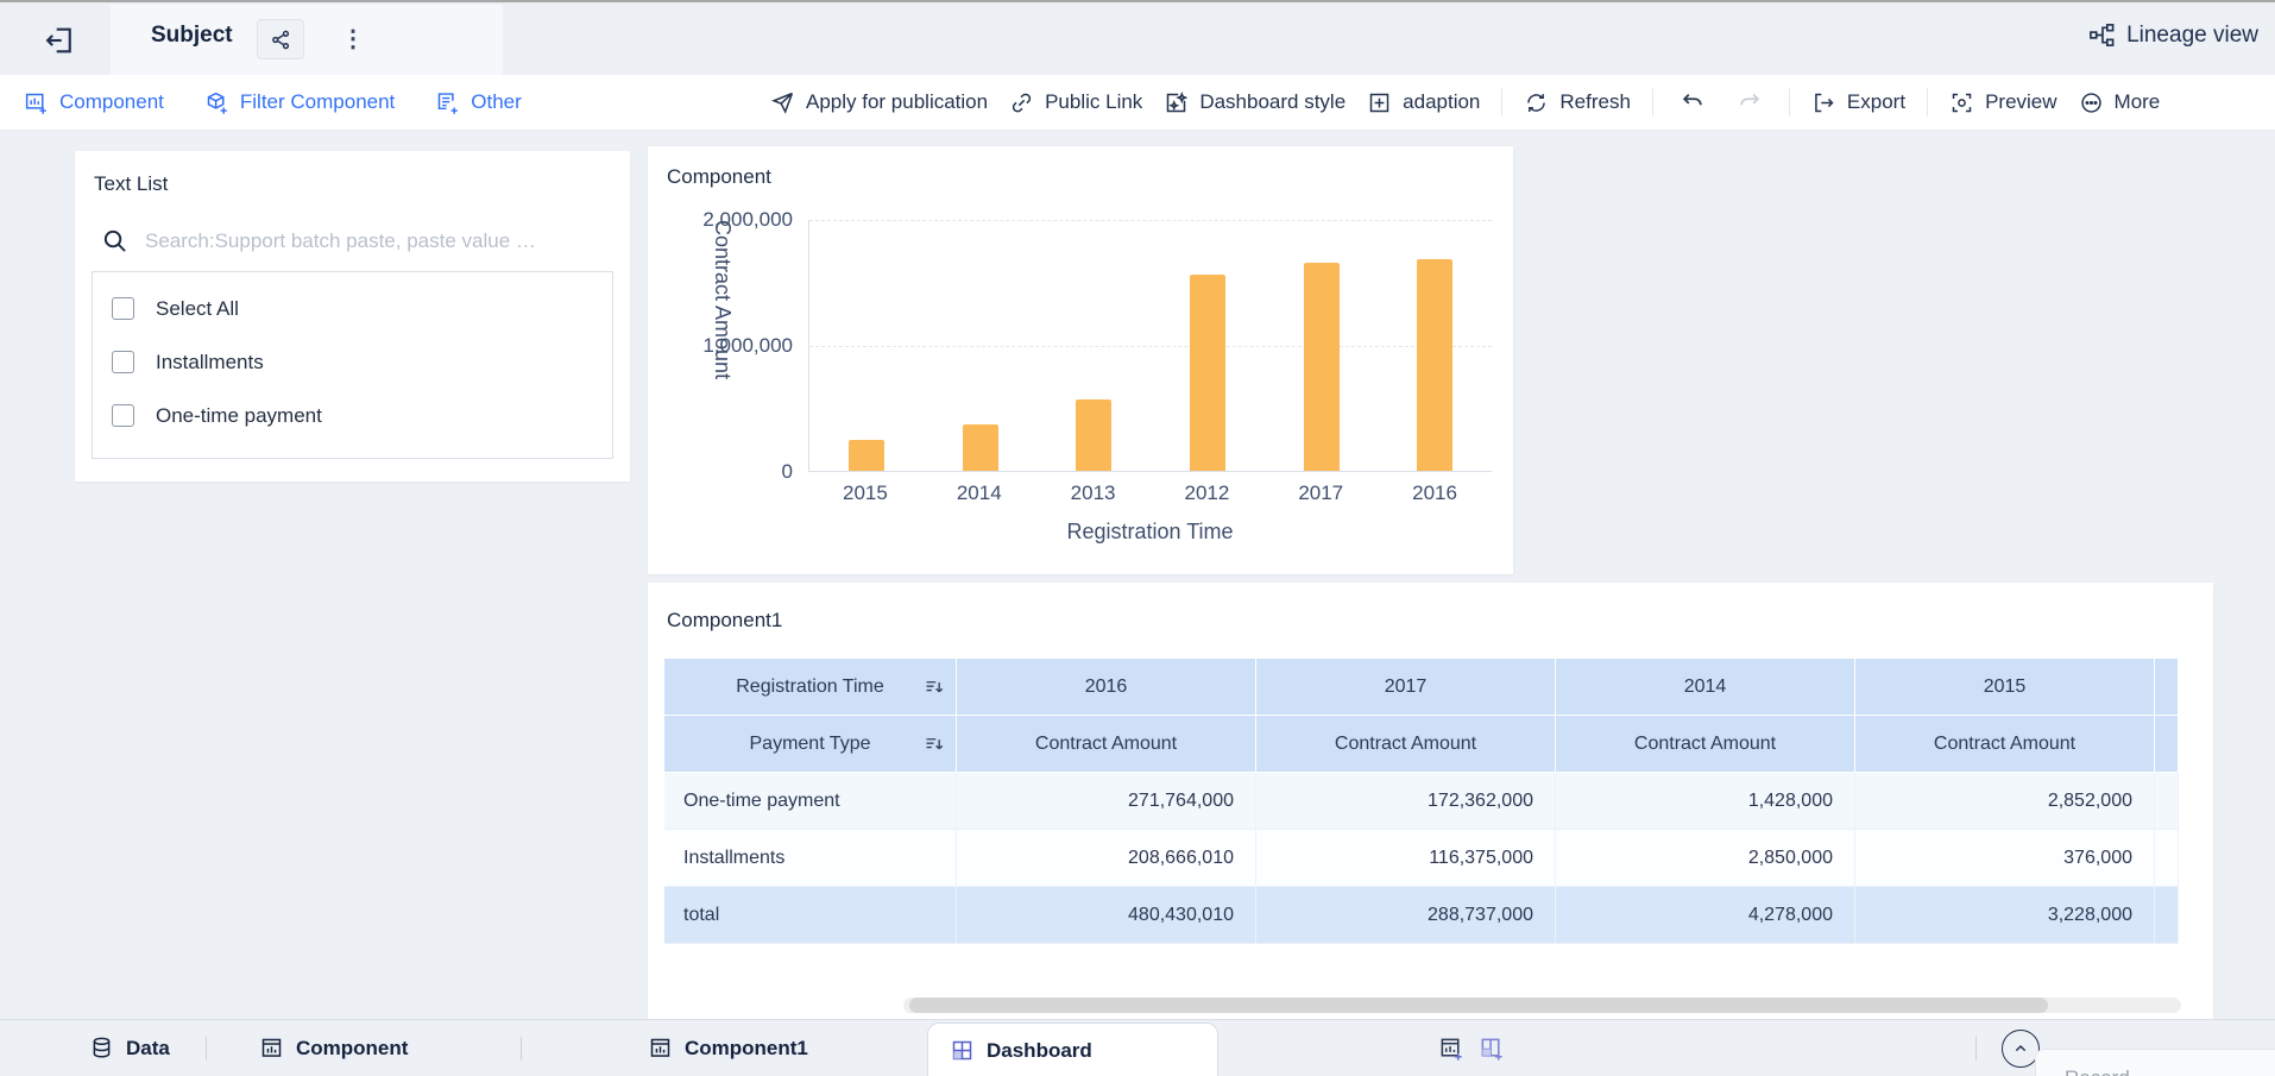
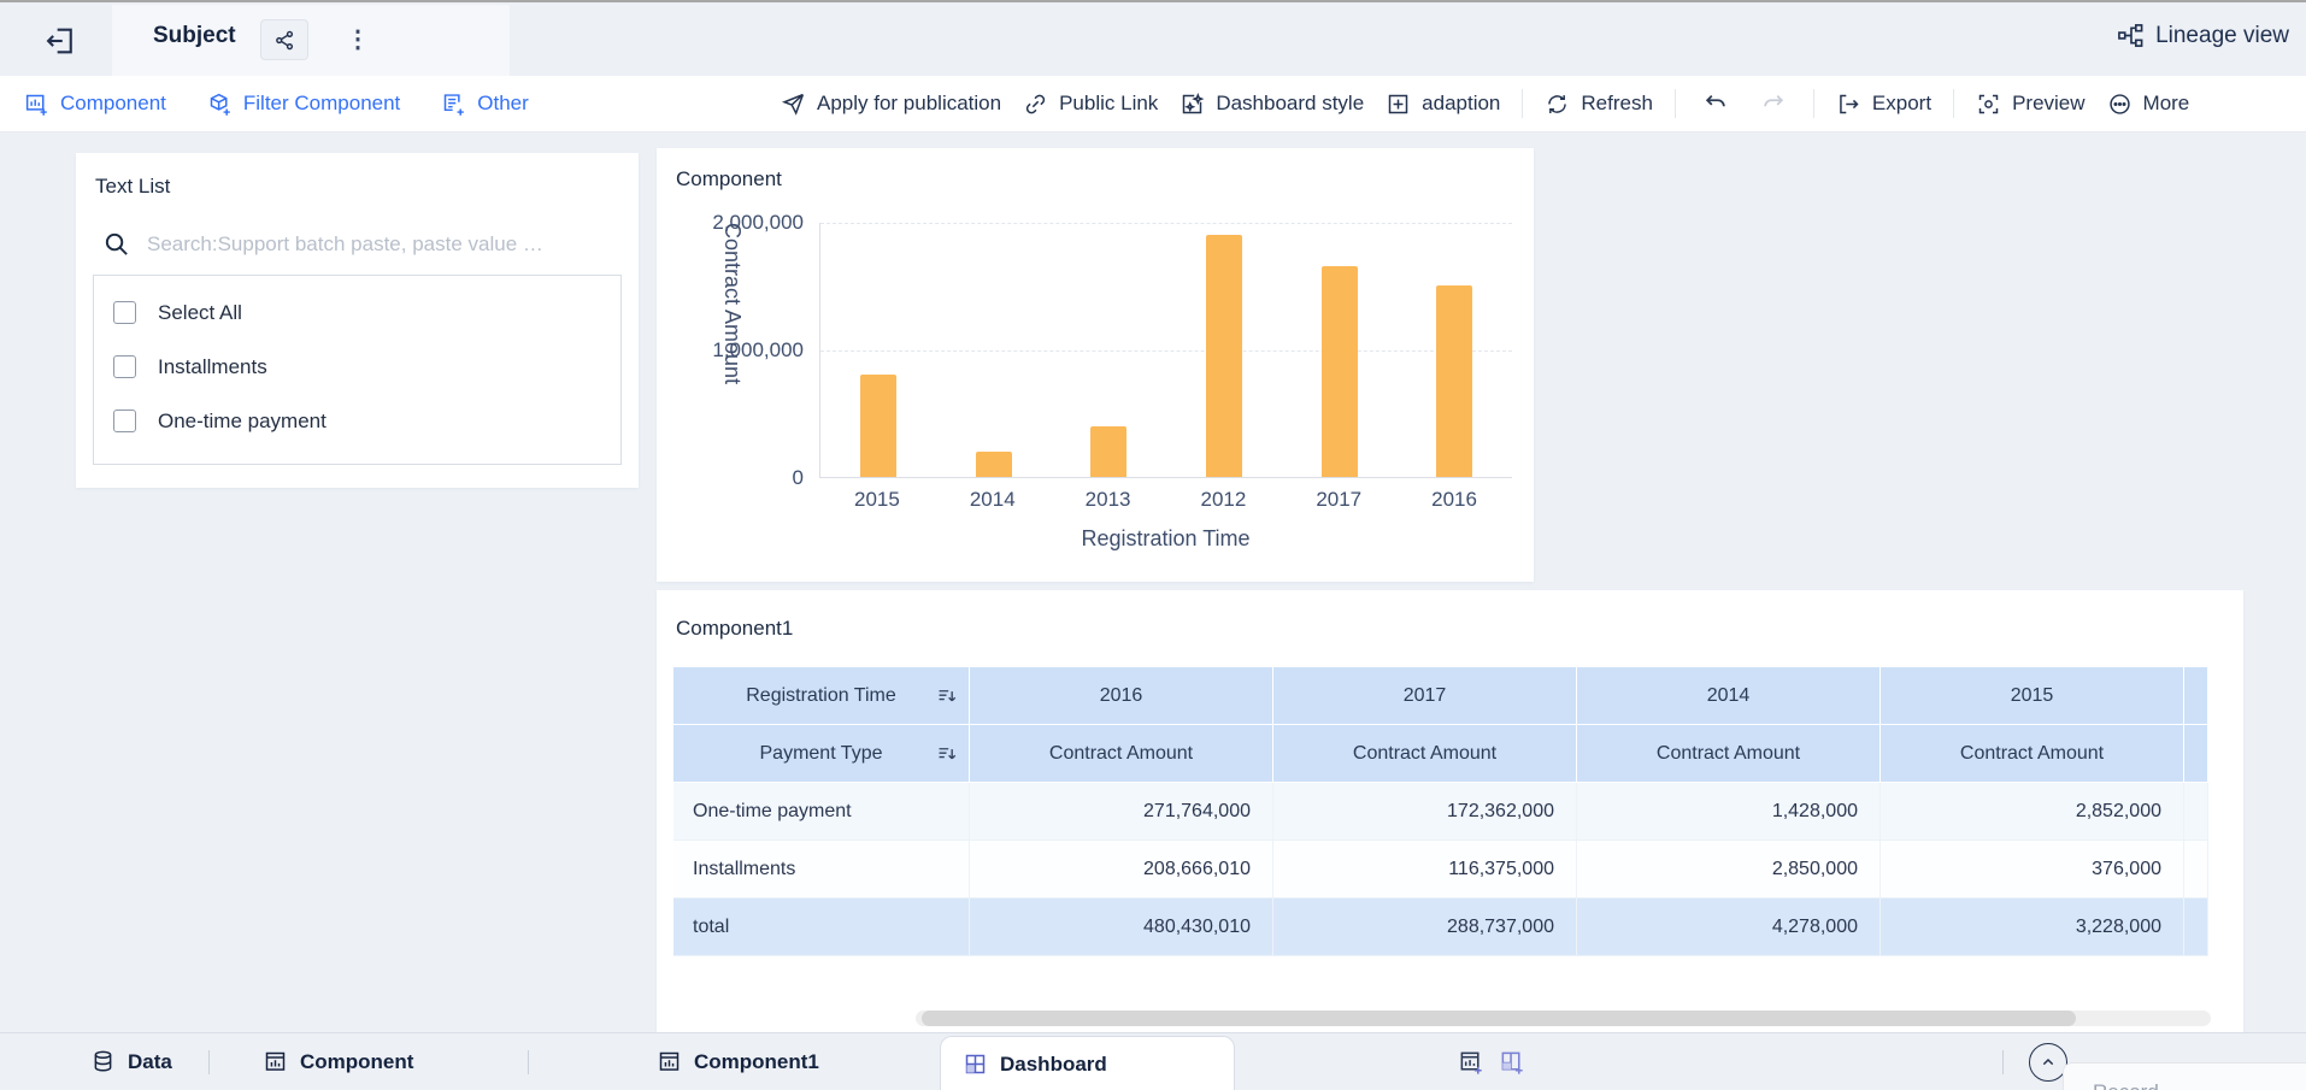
2015: 200000 -> 800000
2014: 400000 -> 200000
2013: 600000 -> 400000
2012: 1600000 -> 1900000
2016: 1700000 -> 1500000
